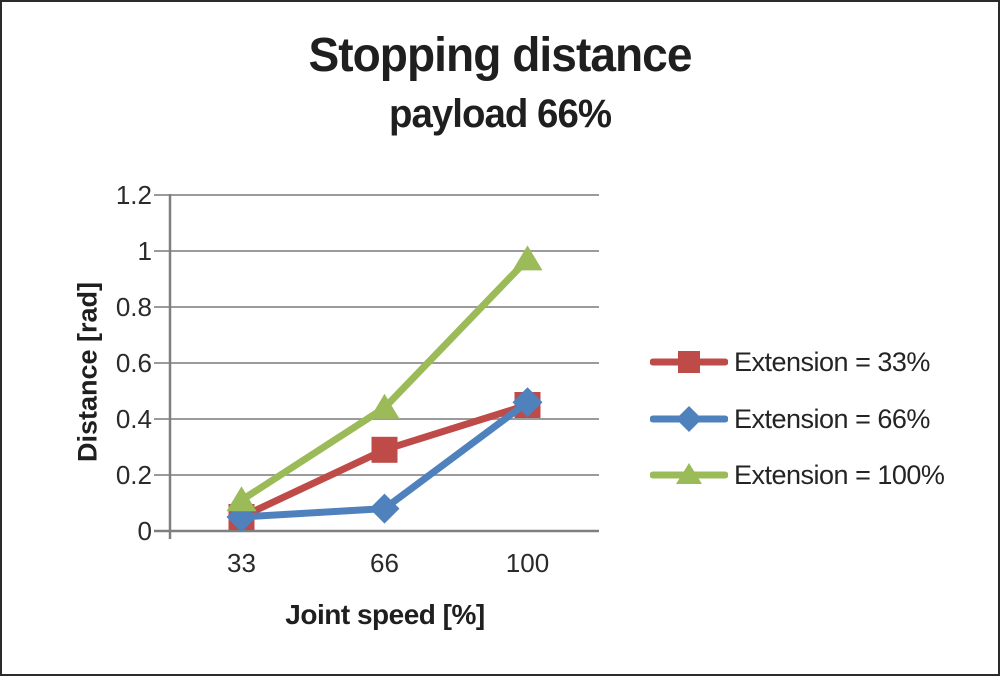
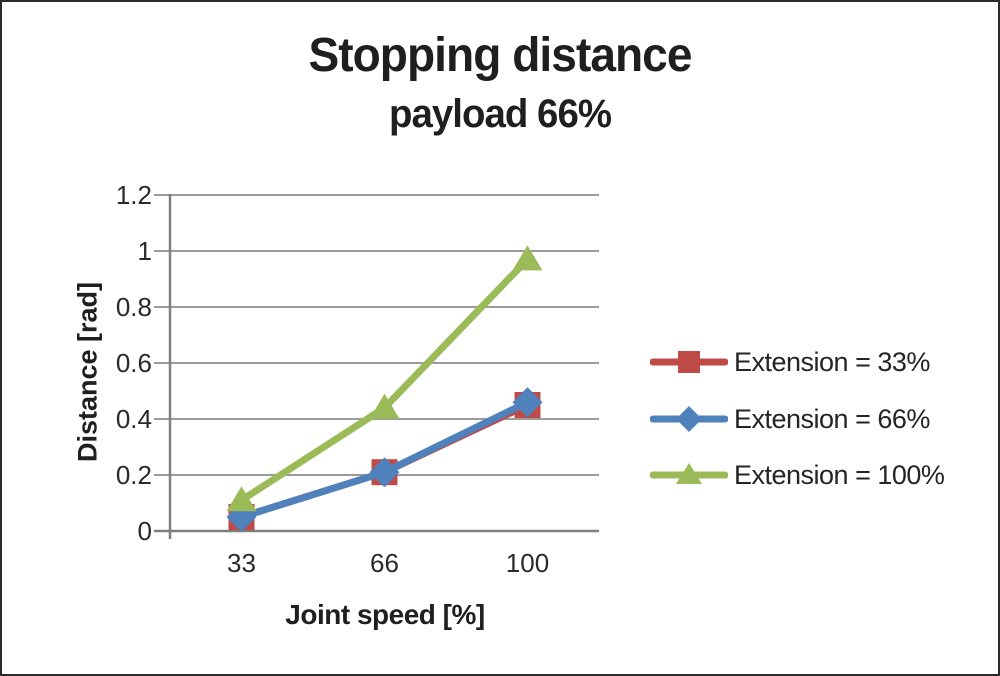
Extension = 33%/66: 0.29 -> 0.21
Extension = 66%/66: 0.08 -> 0.21
